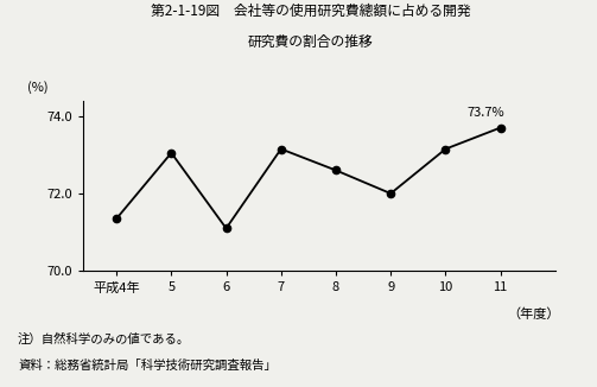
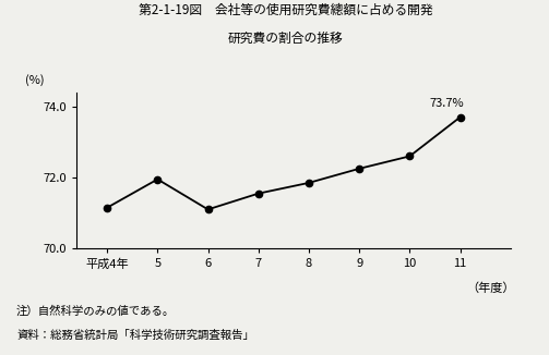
平成4年: 71.35 -> 71.15
5: 73.05 -> 71.95
7: 73.15 -> 71.55
8: 72.60 -> 71.85
9: 72.00 -> 72.25
10: 73.15 -> 72.60
